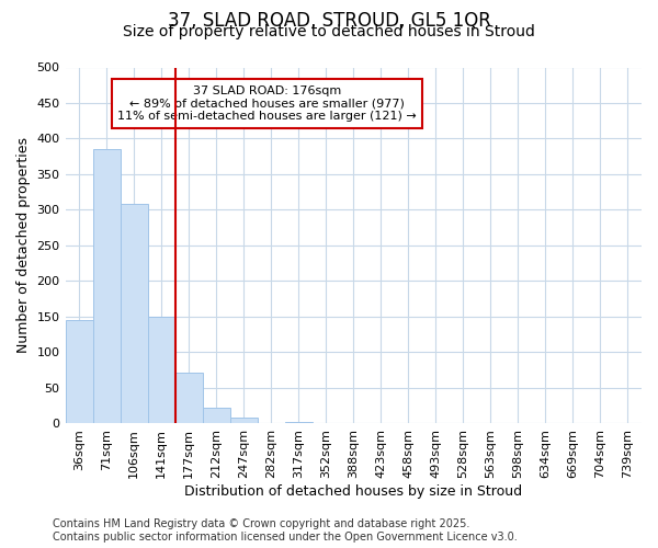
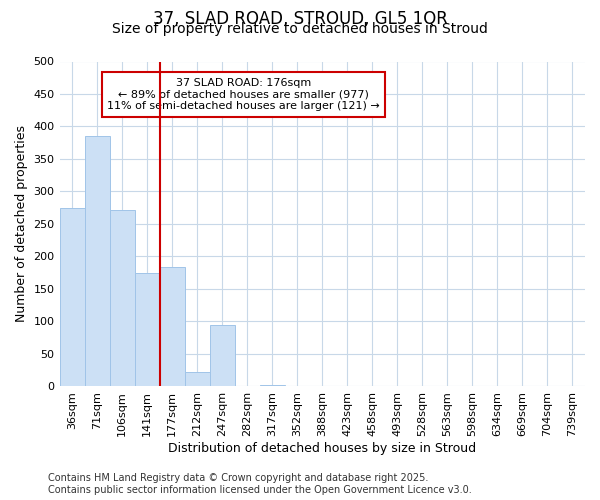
36sqm: 145 -> 274
106sqm: 308 -> 272
141sqm: 150 -> 174
177sqm: 72 -> 184
247sqm: 8 -> 94
